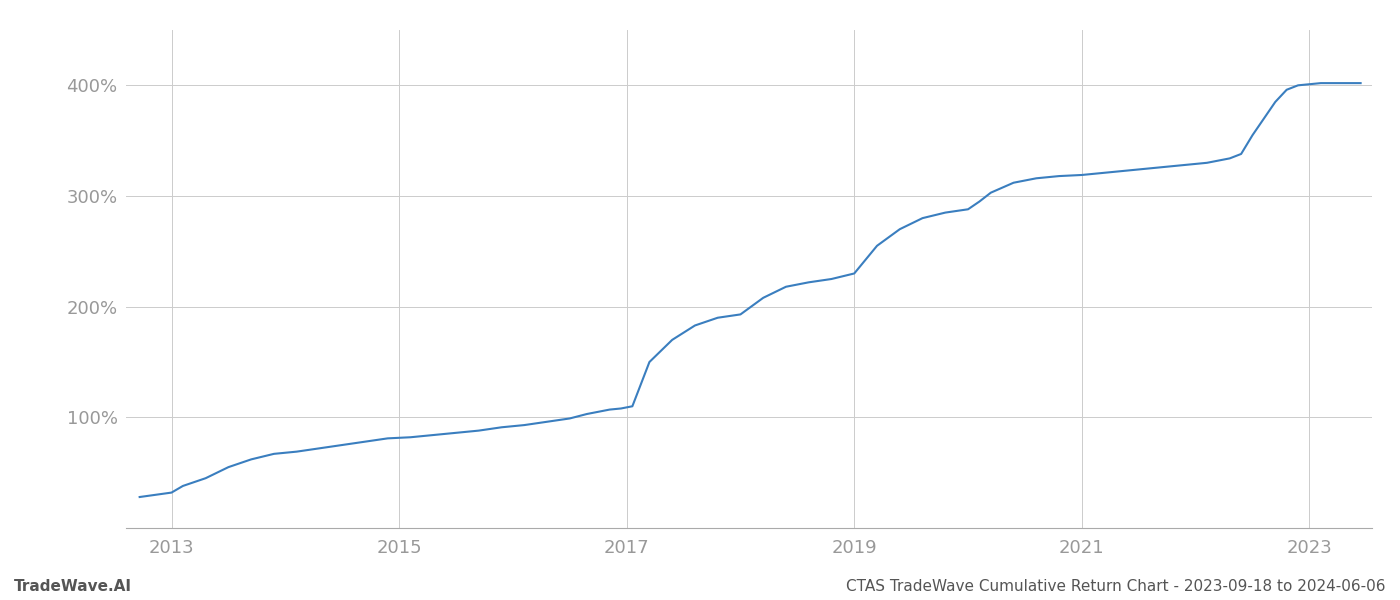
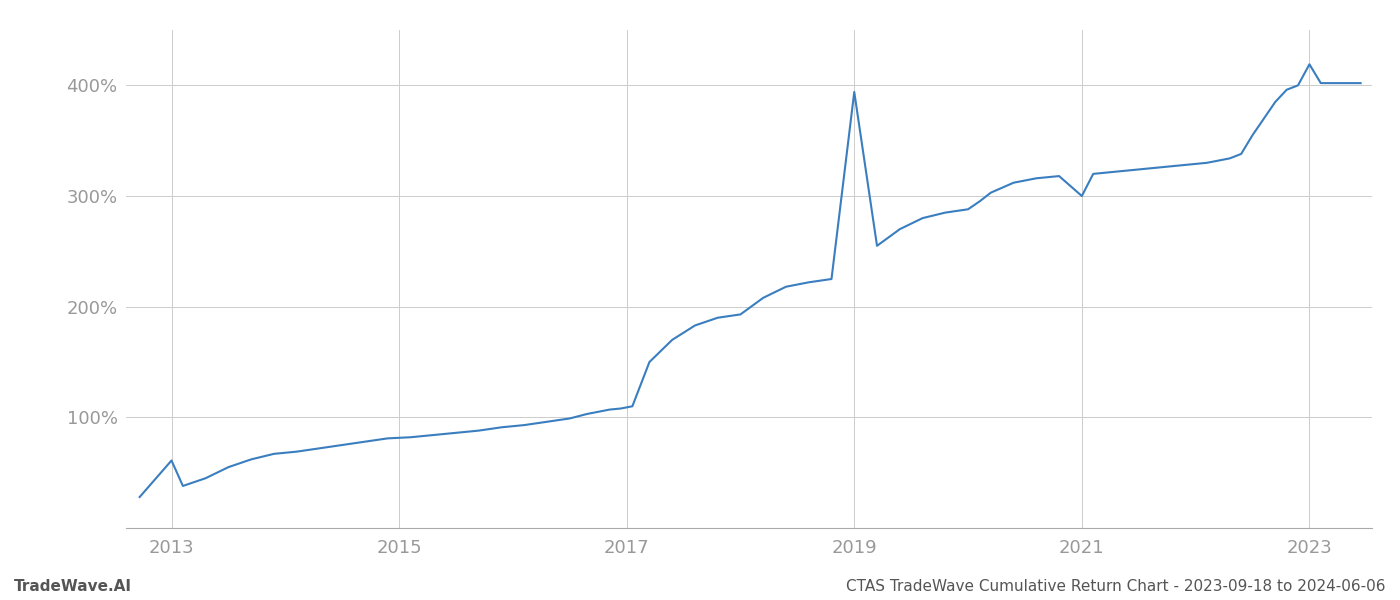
2013: 32% -> 61%
2019: 230% -> 394%
2021: 319% -> 300%
2023: 401% -> 419%
